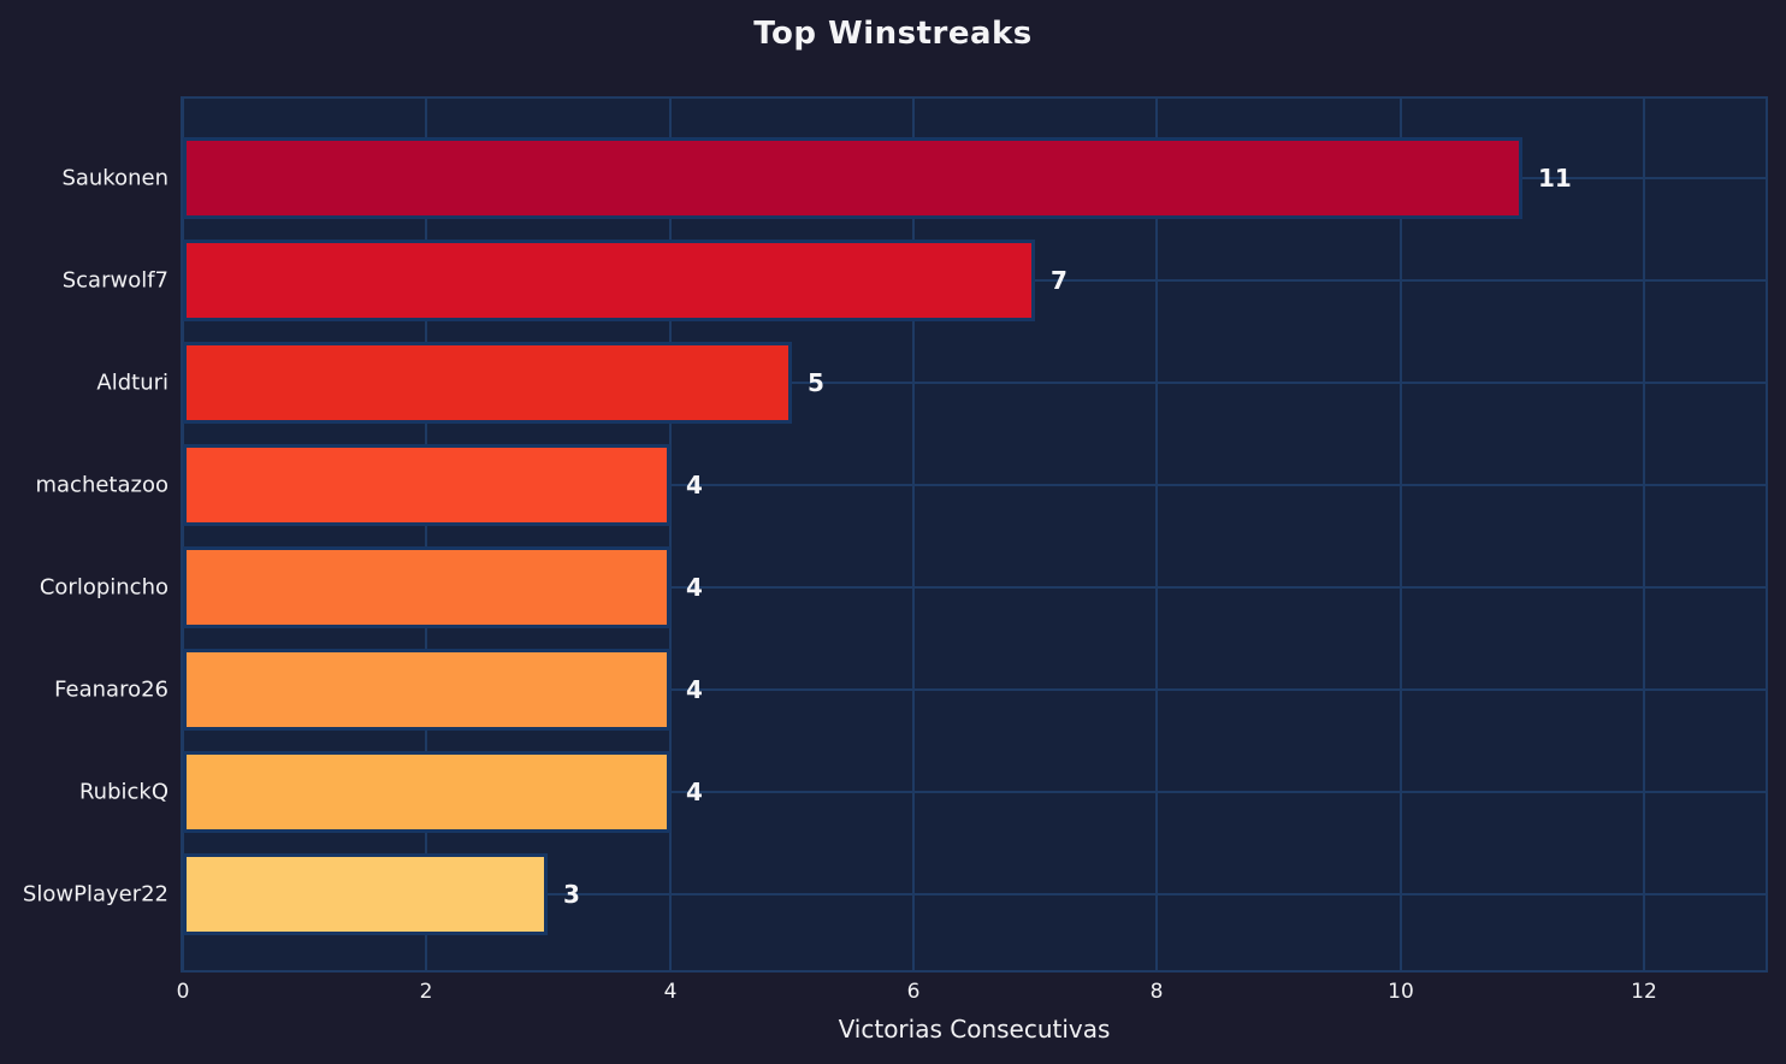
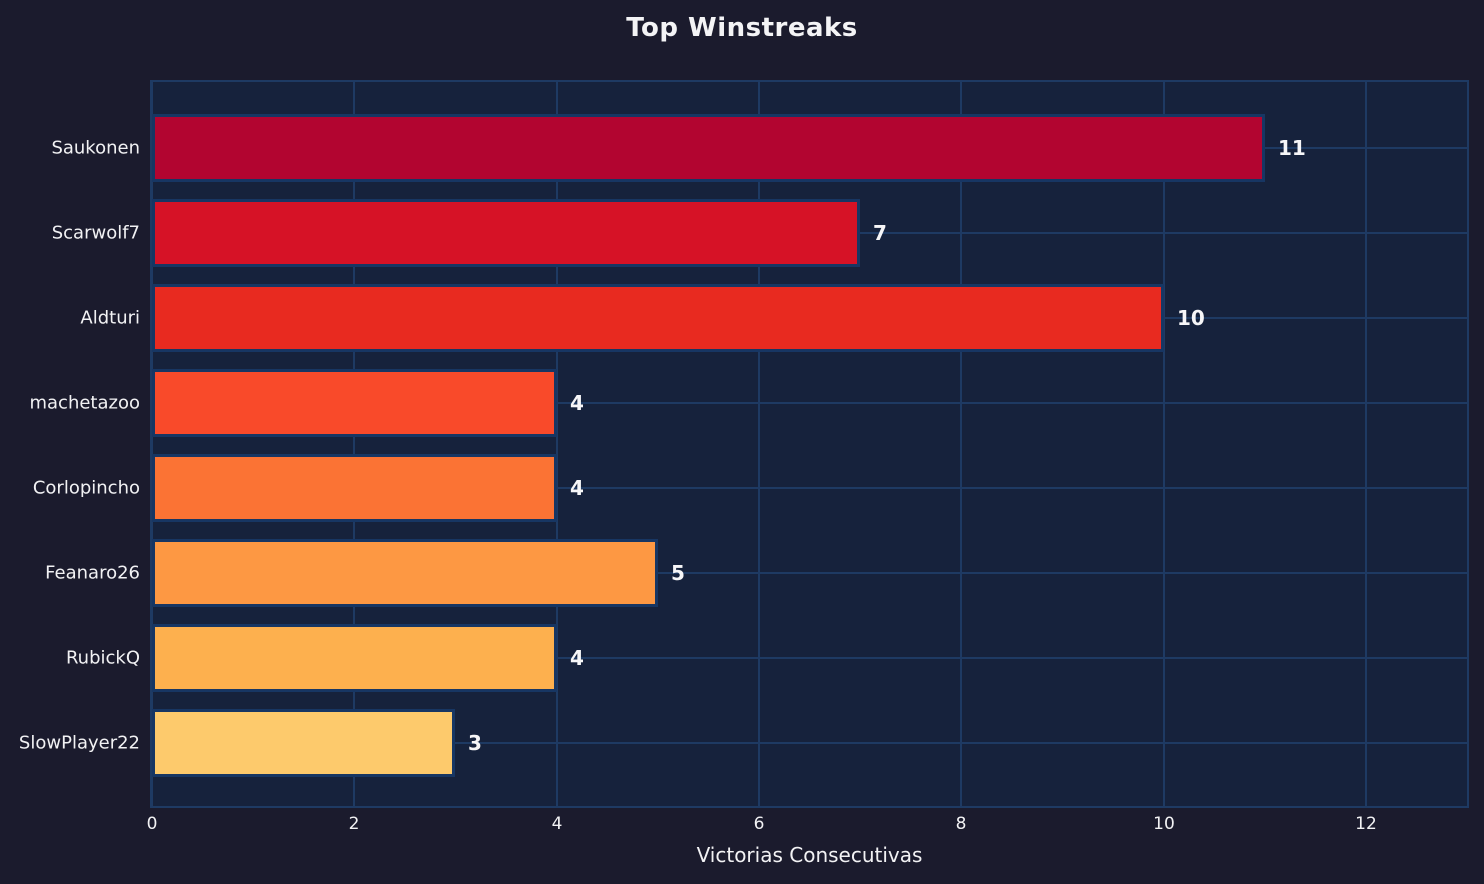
Aldturi: 5 -> 10
Feanaro26: 4 -> 5
